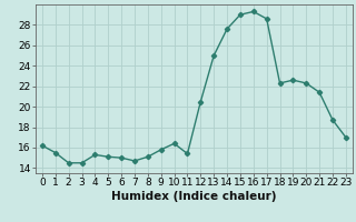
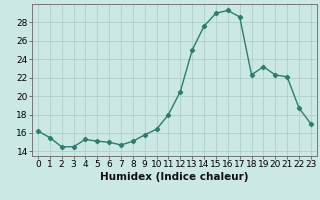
11: 15.4 -> 18.0
19: 22.6 -> 23.2
21: 21.4 -> 22.1
